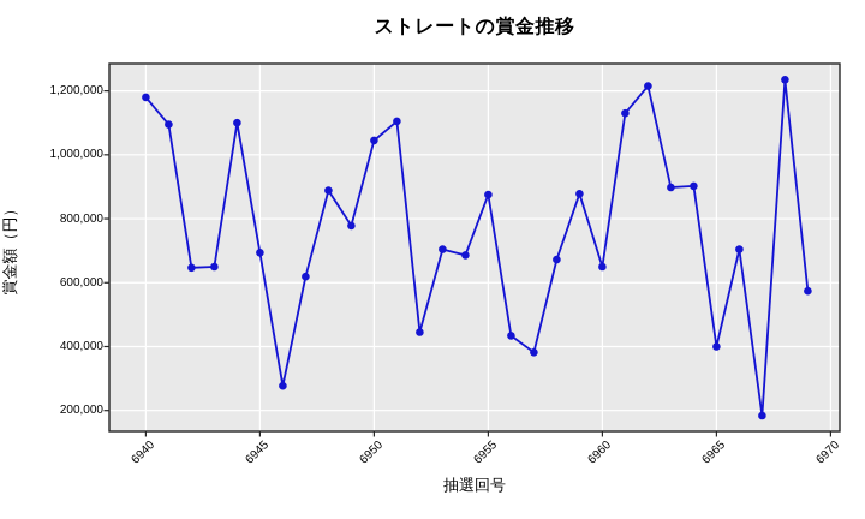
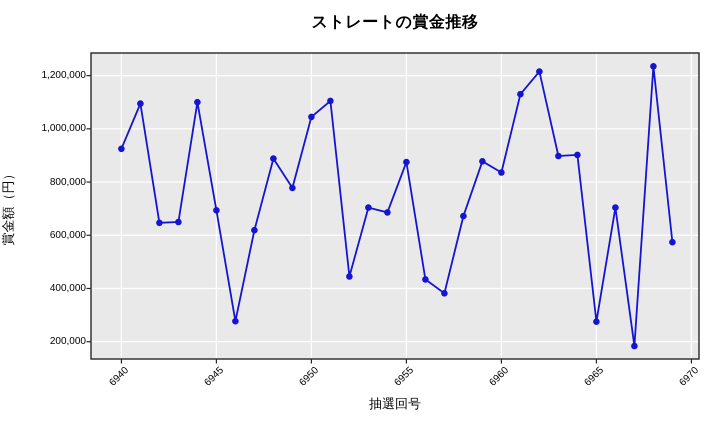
6940: 1180000 -> 920000
6960: 650000 -> 840000
6965: 400000 -> 280000
